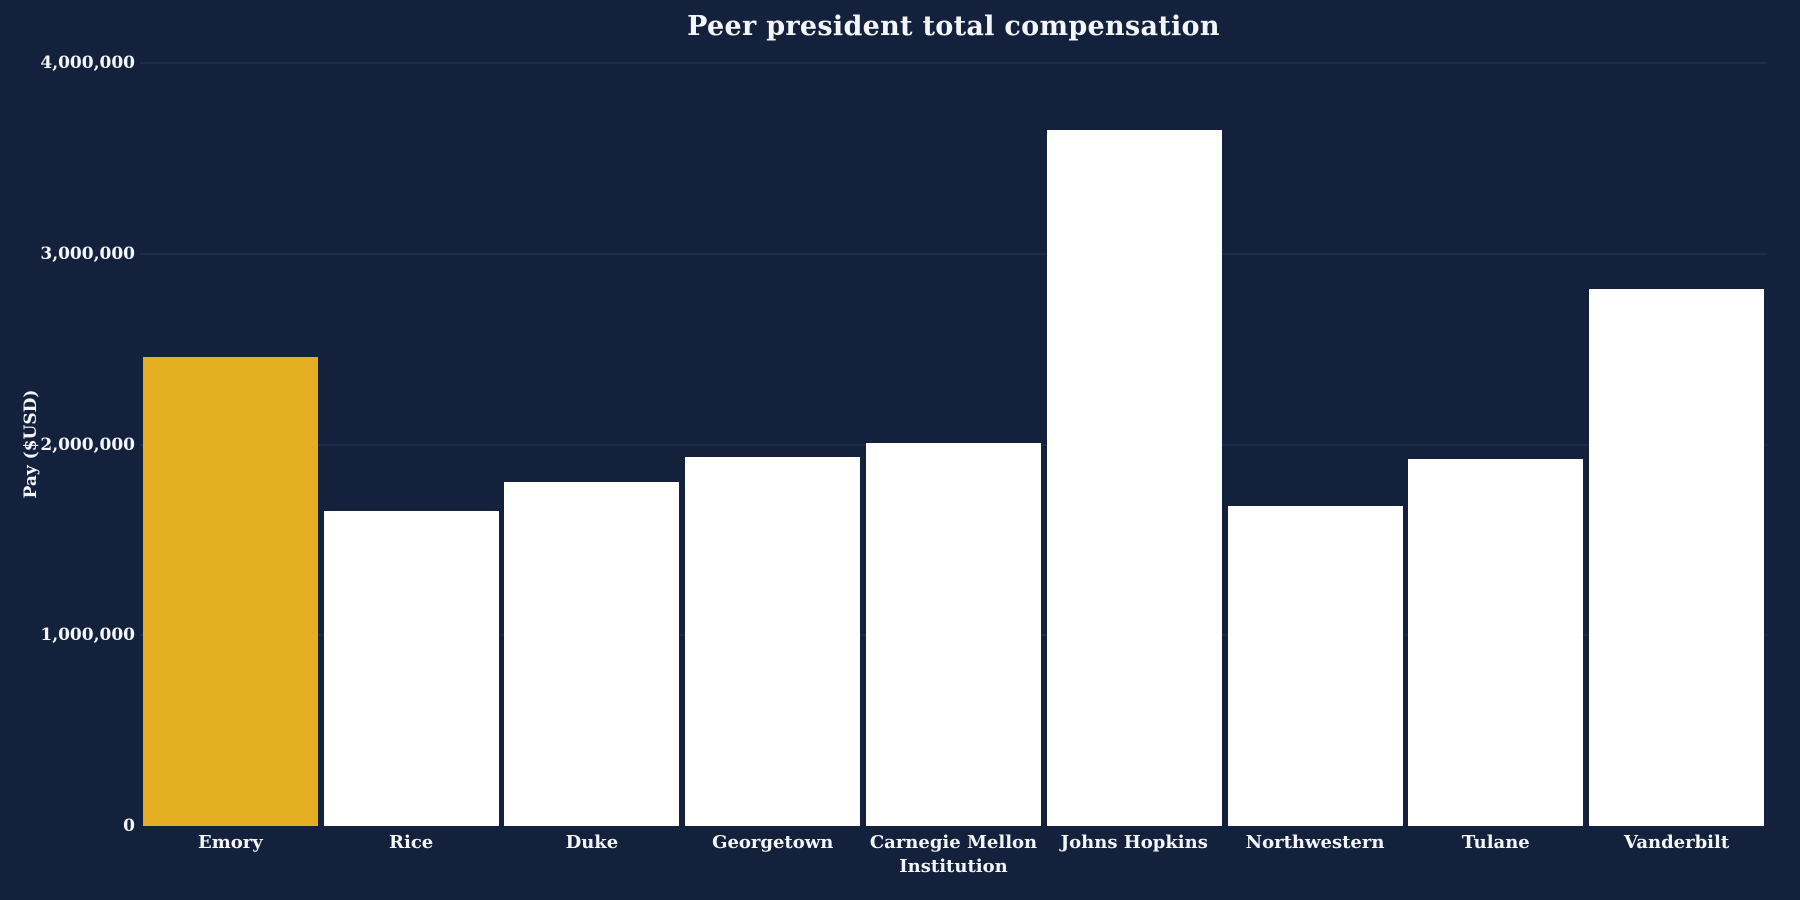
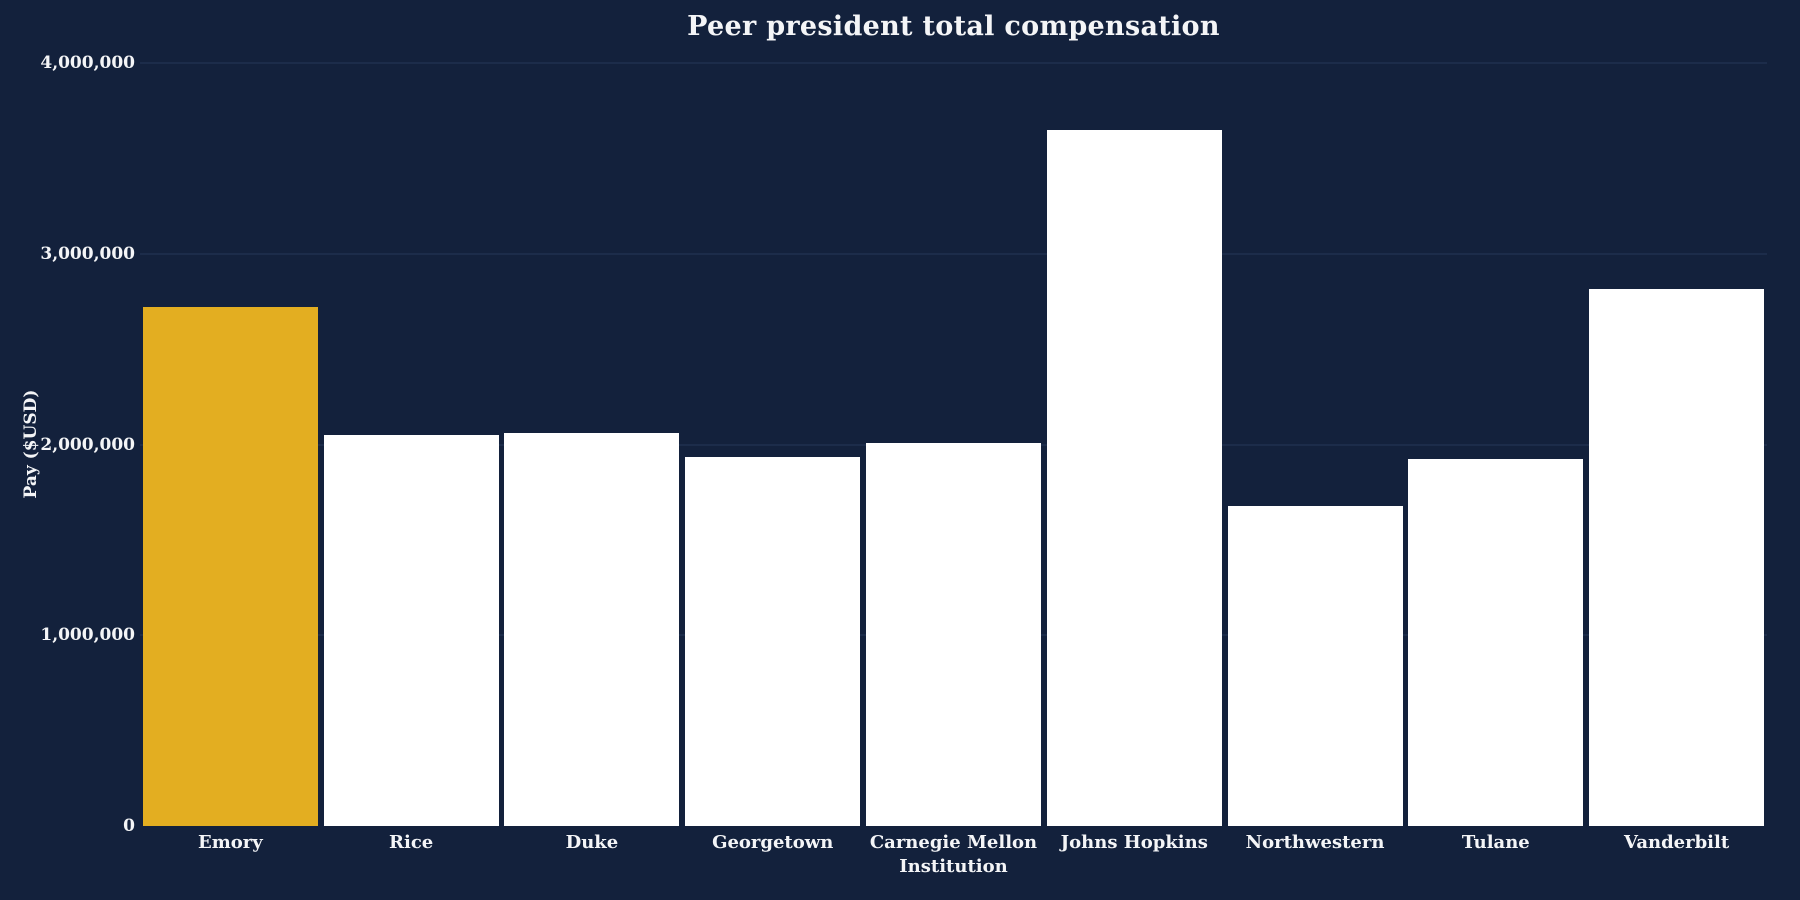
Emory: 2460000 -> 2720000
Rice: 1650000 -> 2050000
Duke: 1800000 -> 2060000
